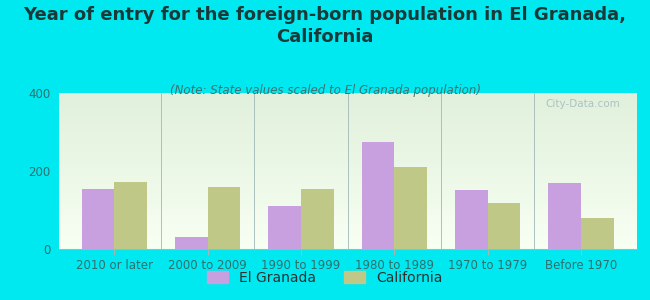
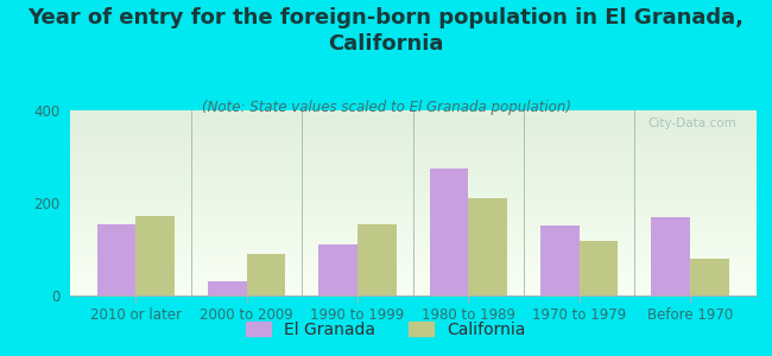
California/2000 to 2009: 160 -> 90
